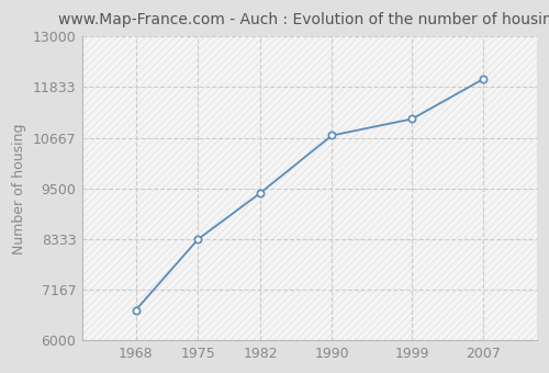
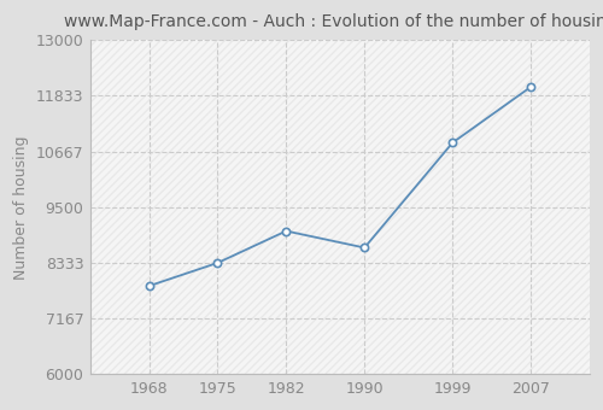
1968: 6700 -> 7850
1982: 9400 -> 9000
1990: 10720 -> 8650
1999: 11100 -> 10850
